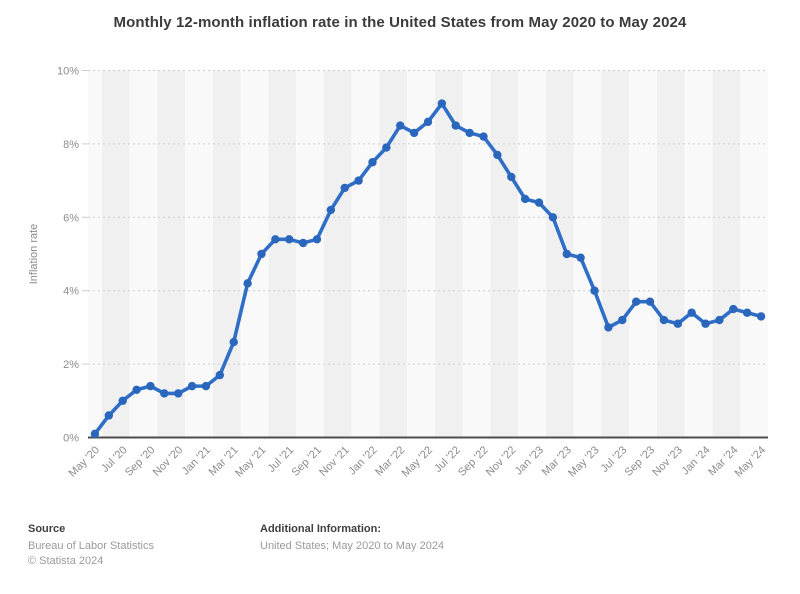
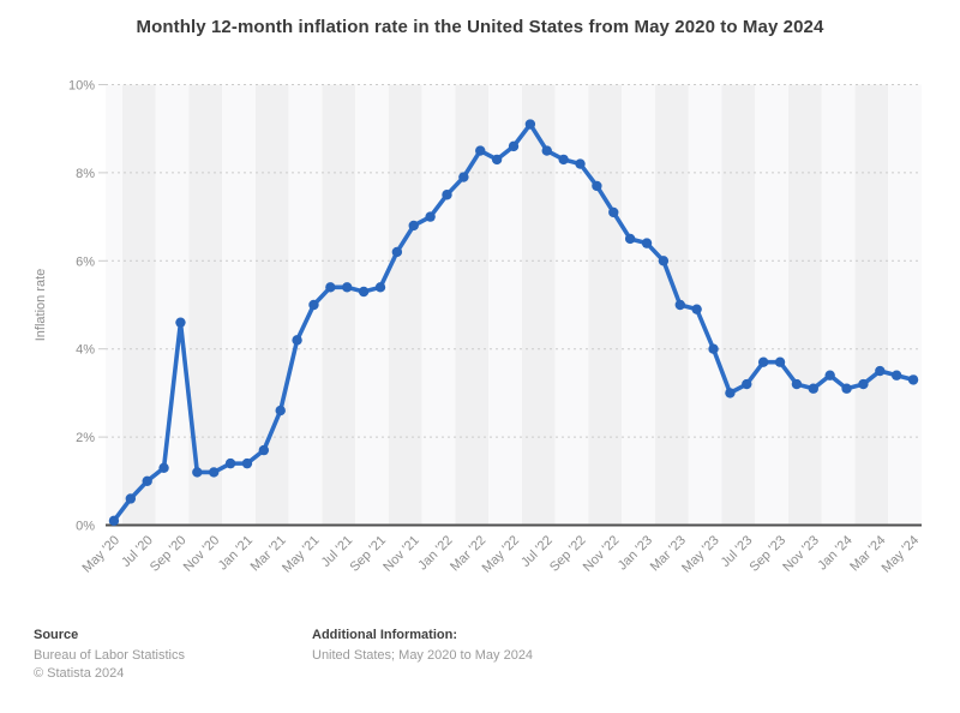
Sep '20: 1.4% -> 4.6%
